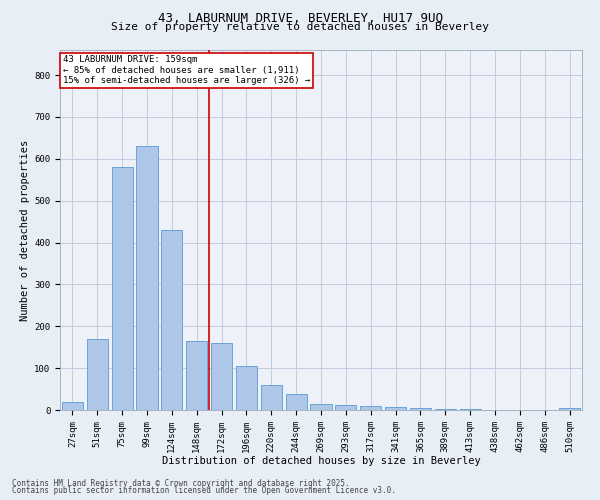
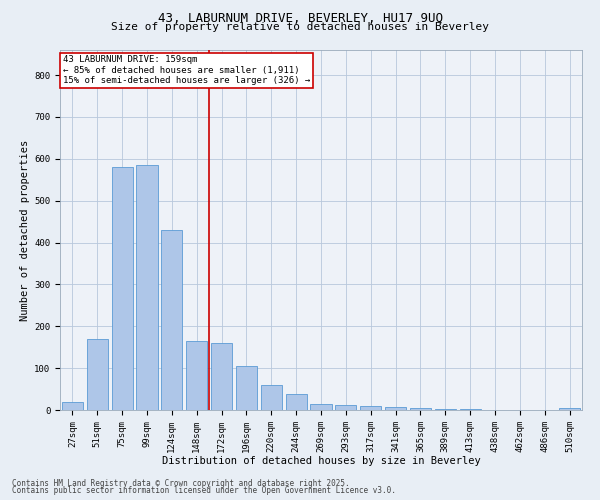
99sqm: 630 -> 585
